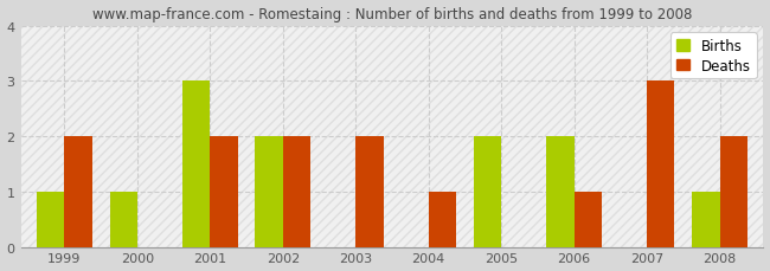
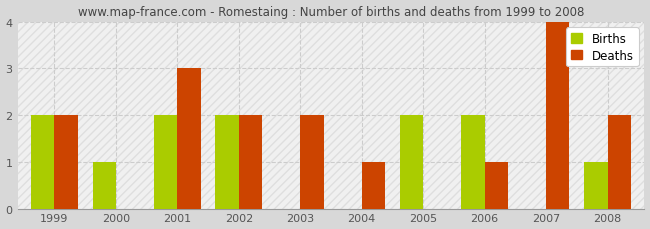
Births/1999: 1 -> 2
Births/2001: 3 -> 2
Deaths/2001: 2 -> 3
Deaths/2007: 3 -> 4
